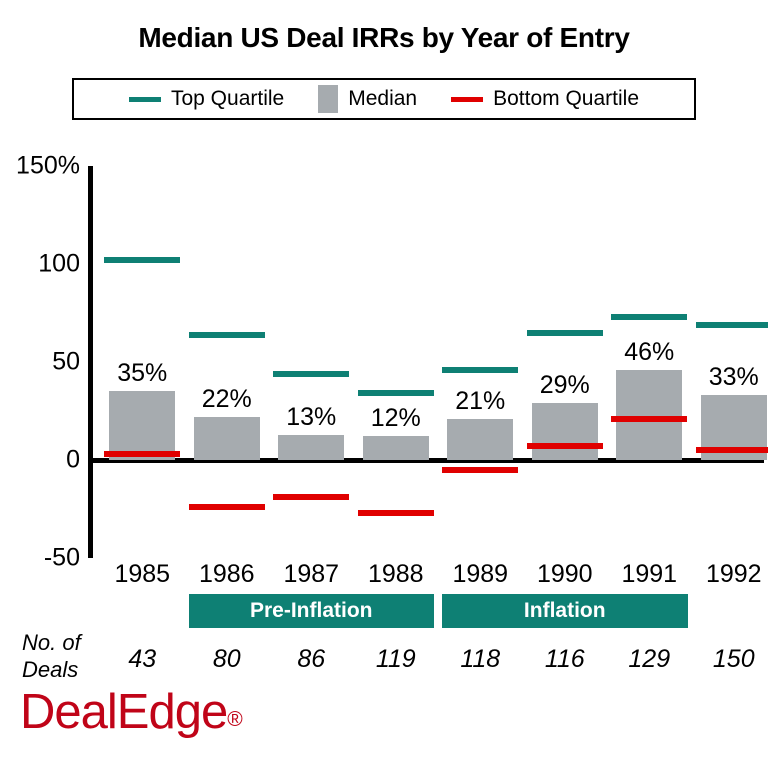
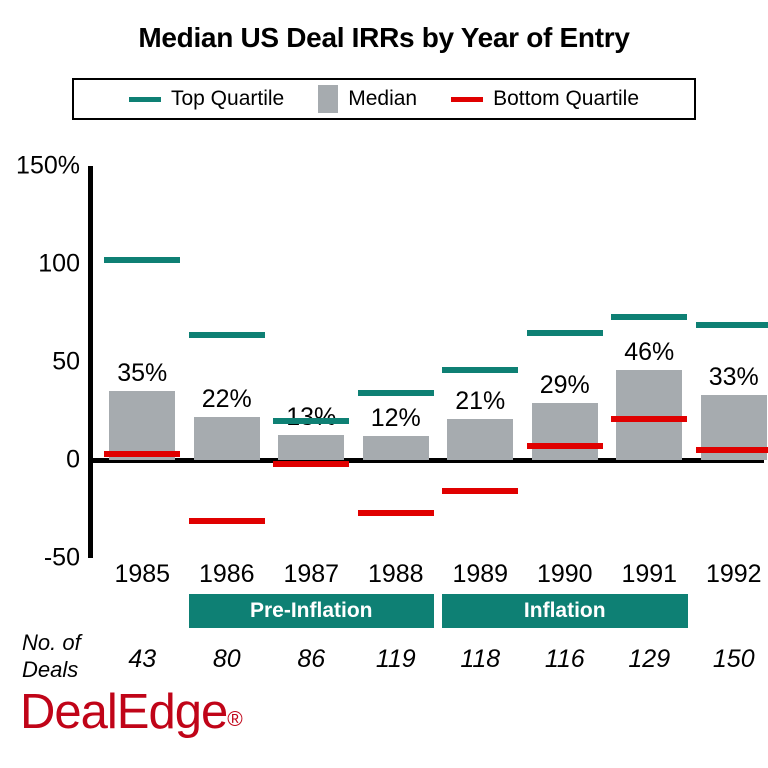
Bottom Quartile/1986: -24% -> -31%
Top Quartile/1987: 44% -> 20%
Bottom Quartile/1987: -19% -> -2%
Bottom Quartile/1989: -5% -> -16%
